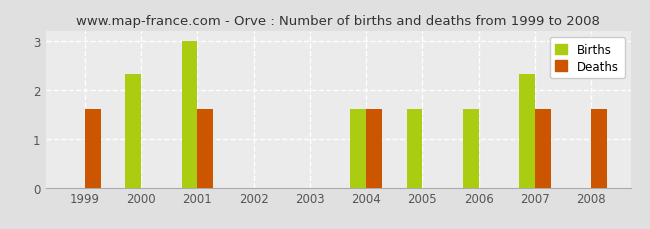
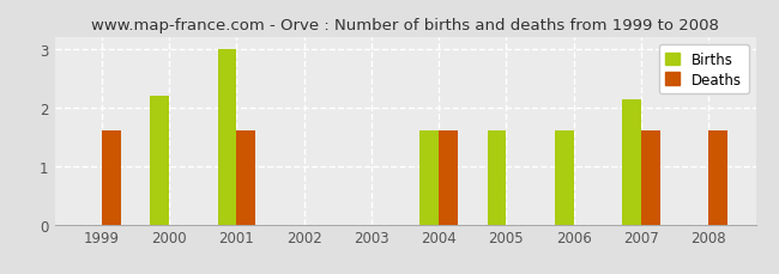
Births/2000: 2.33 -> 2.20
Births/2007: 2.33 -> 2.15
